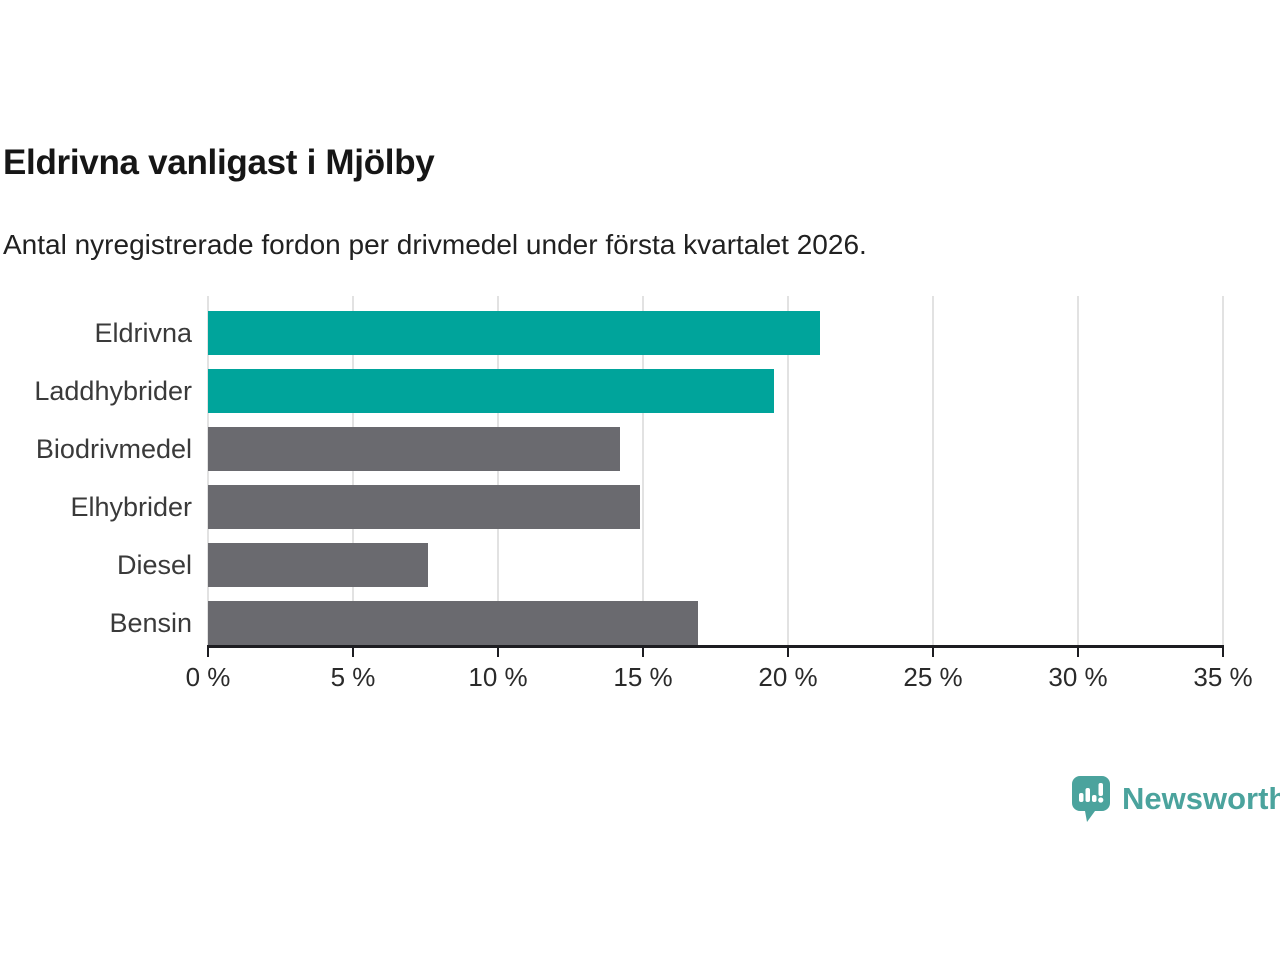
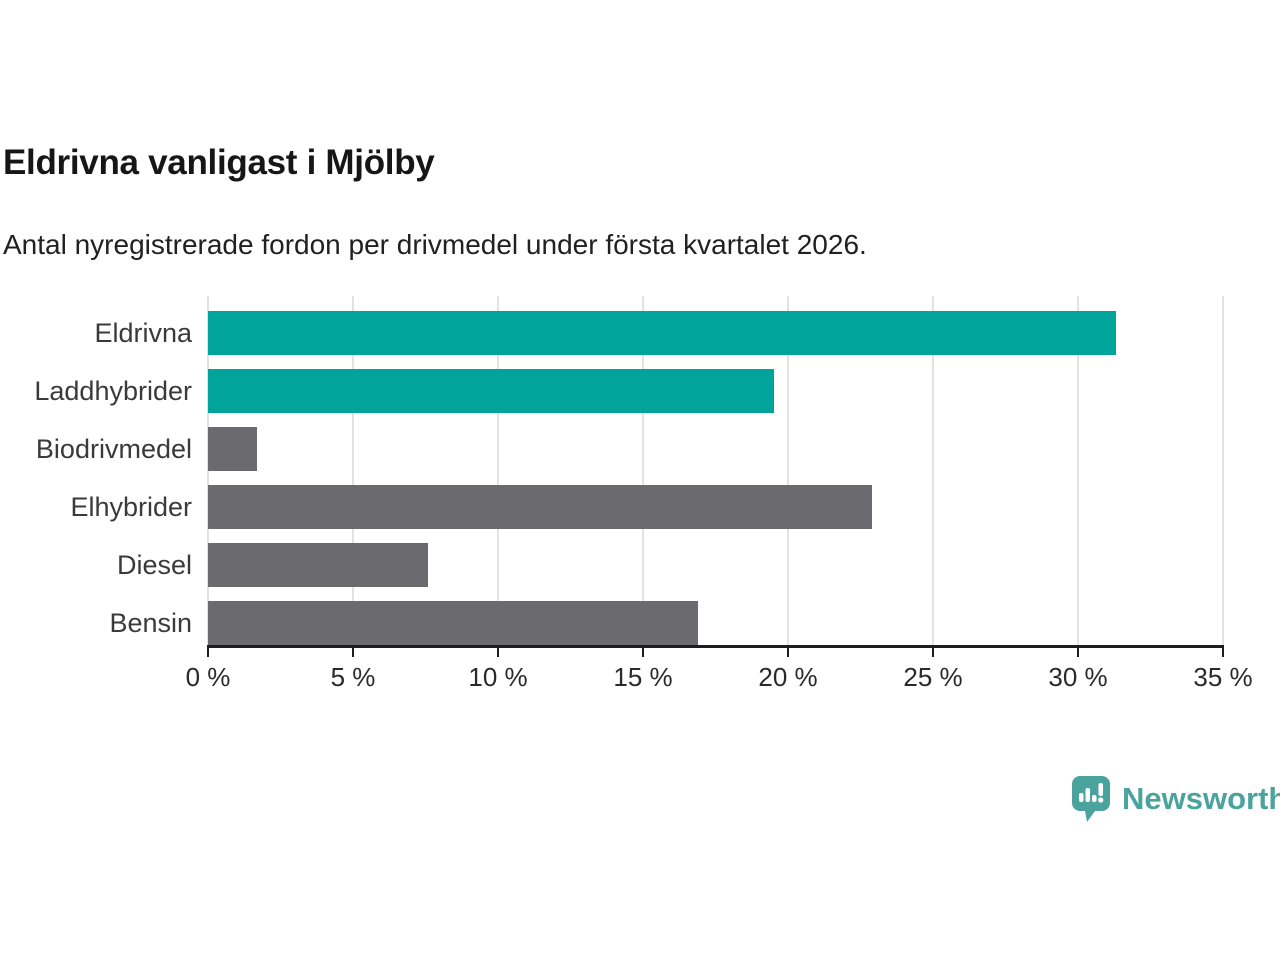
Eldrivna: 21.1% -> 31.3%
Biodrivmedel: 14.2% -> 1.7%
Elhybrider: 14.9% -> 22.9%
